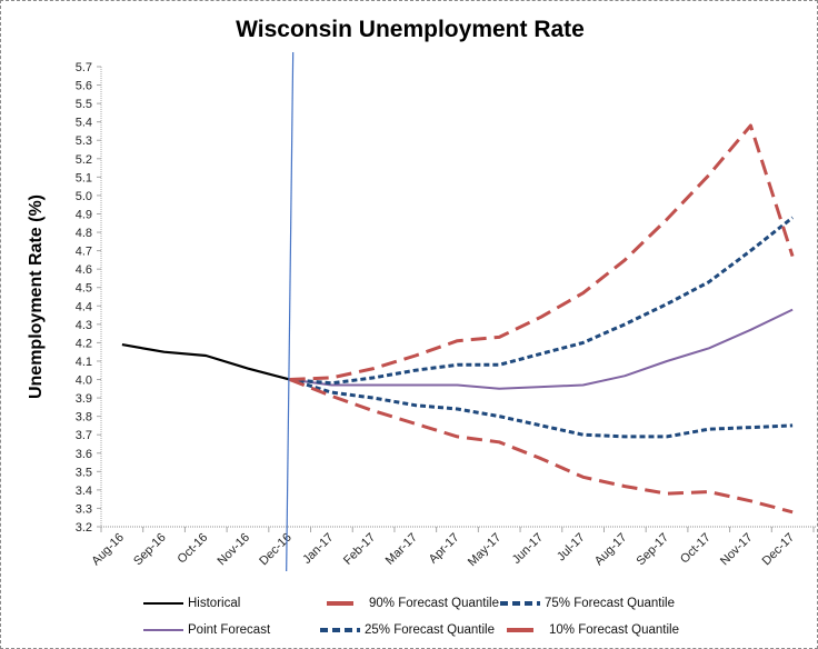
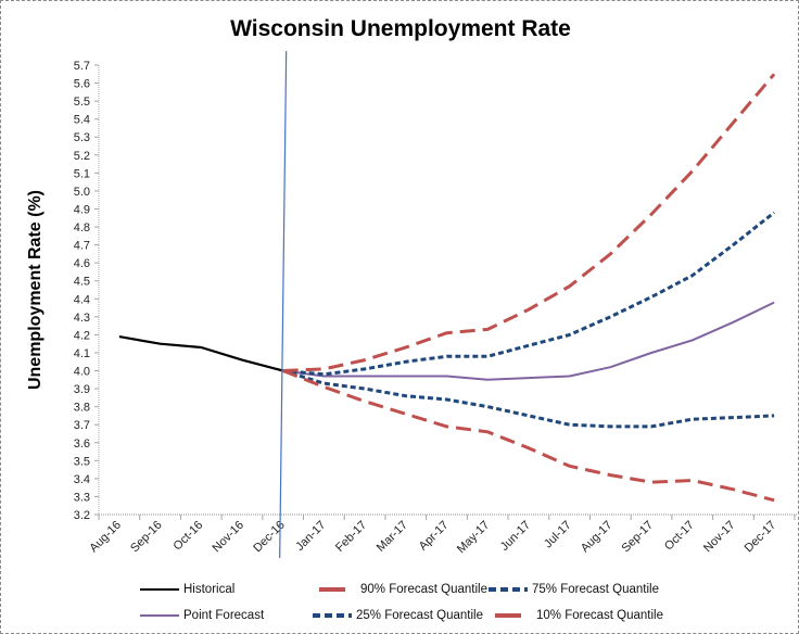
90% Forecast Quantile/Dec-17: 4.67 -> 5.65
